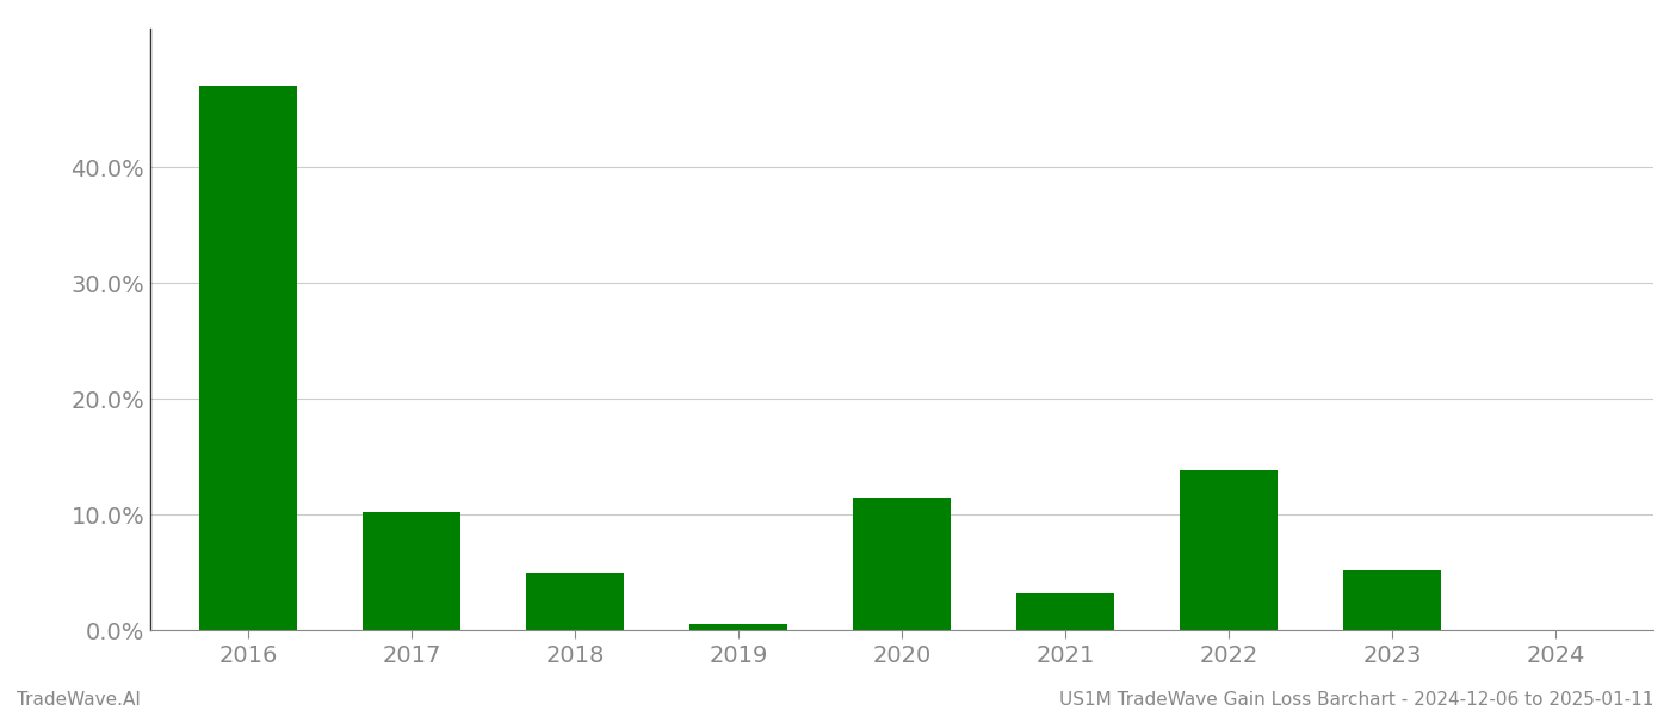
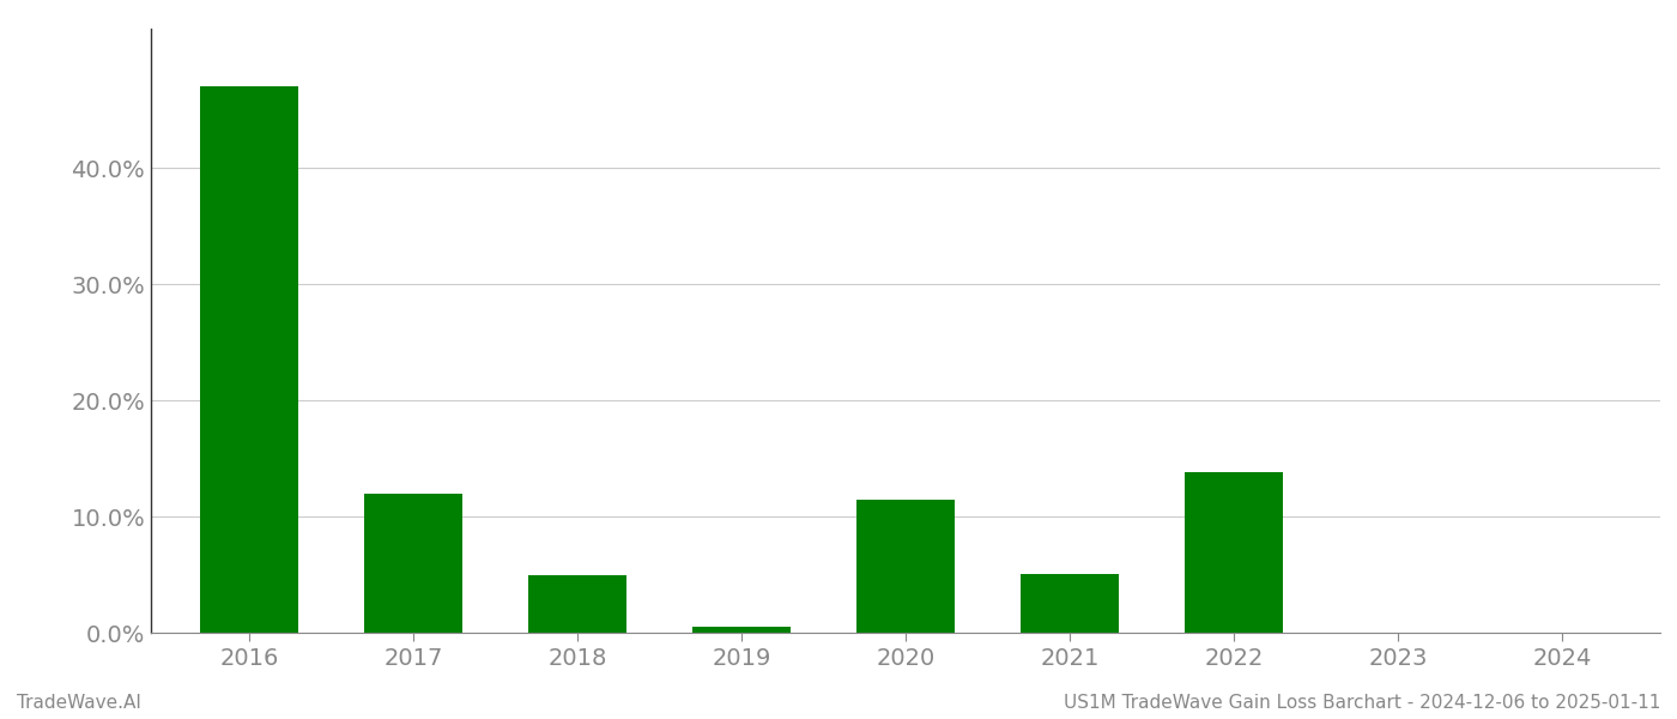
2017: 10.2% -> 12.0%
2021: 3.2% -> 5.1%
2023: 5.2% -> 0.1%
